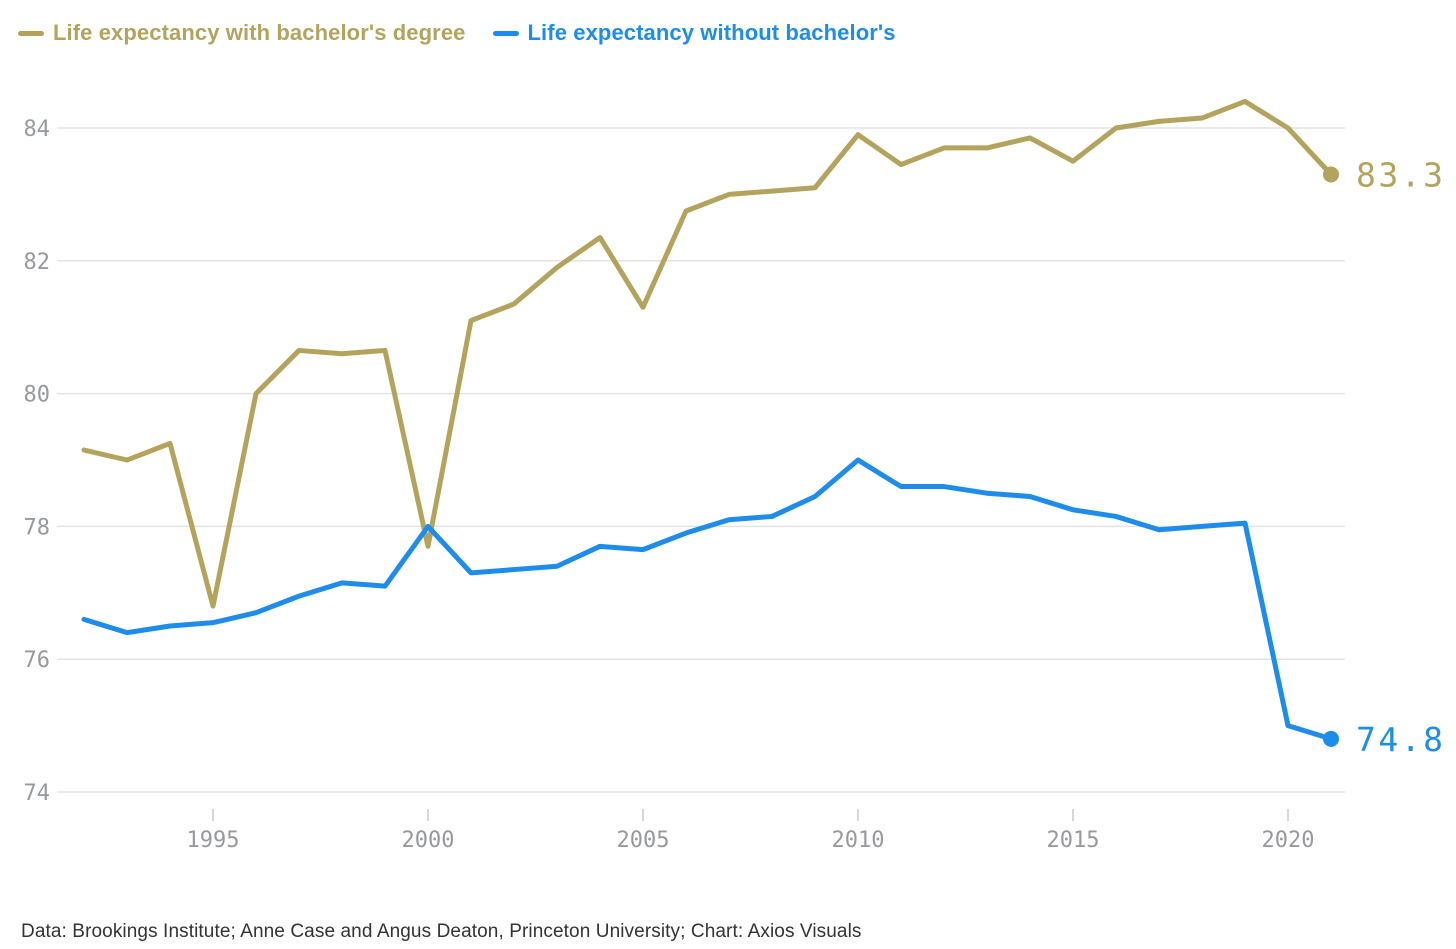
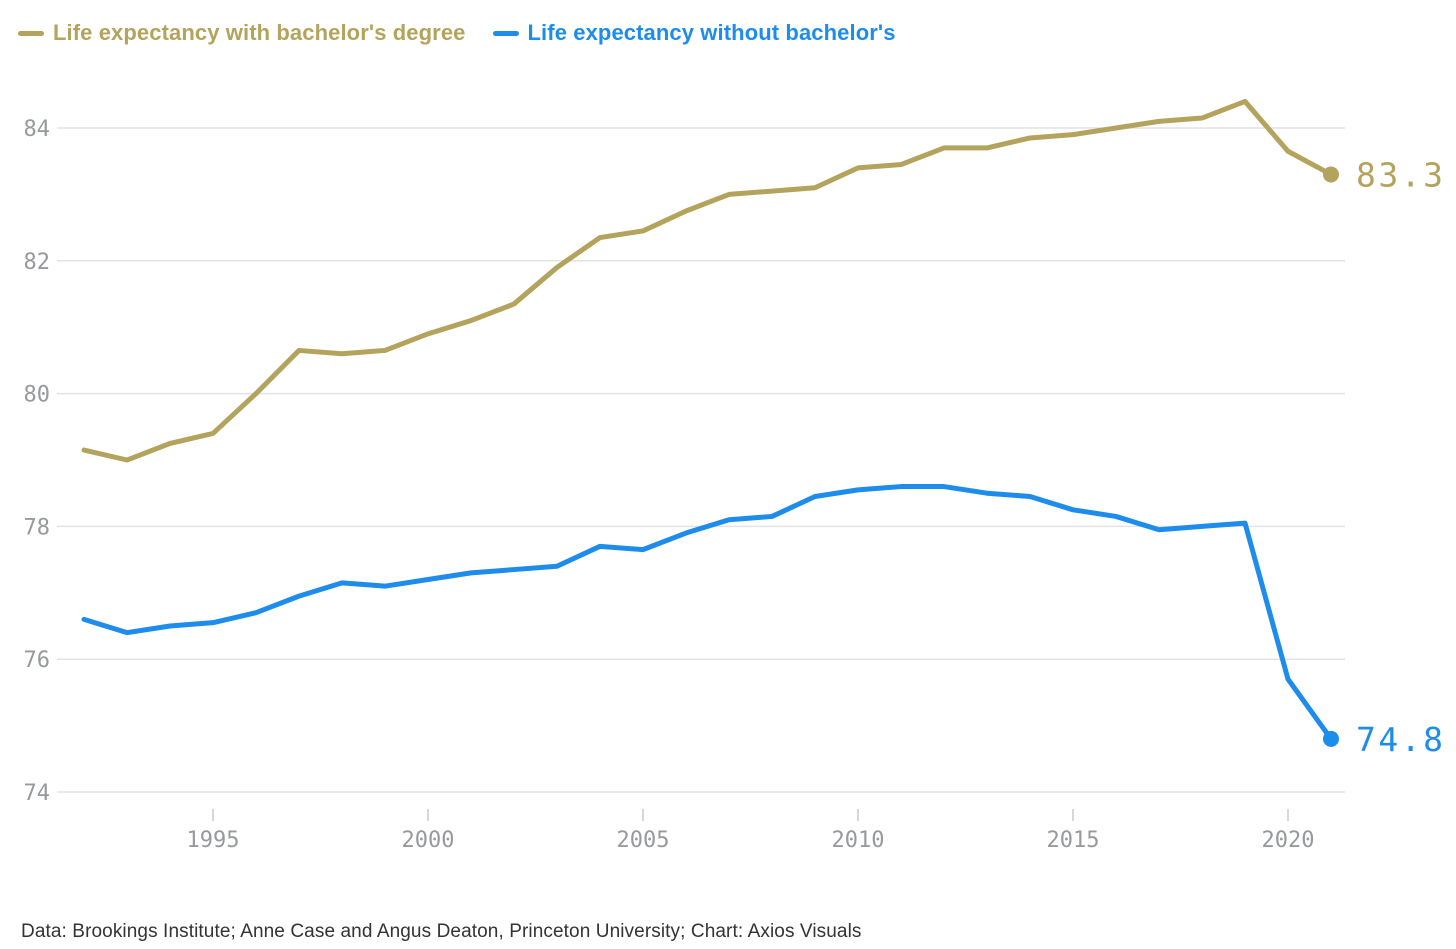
Life expectancy with bachelor's degree/1995: 76.8 -> 79.4
Life expectancy with bachelor's degree/2000: 77.7 -> 80.9
Life expectancy without bachelor's/2000: 78.0 -> 77.2
Life expectancy with bachelor's degree/2005: 81.3 -> 82.5
Life expectancy with bachelor's degree/2010: 83.9 -> 83.4
Life expectancy without bachelor's/2010: 79.0 -> 78.5
Life expectancy with bachelor's degree/2015: 83.5 -> 83.9
Life expectancy with bachelor's degree/2020: 84.0 -> 83.7
Life expectancy without bachelor's/2020: 75.0 -> 75.7
